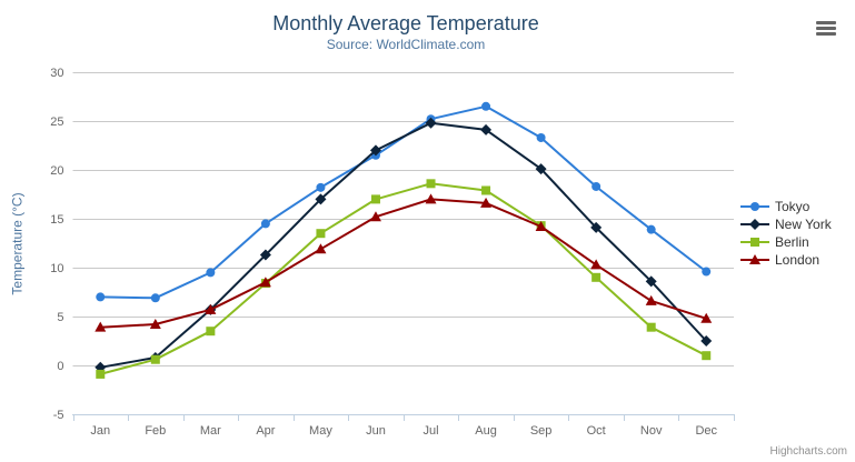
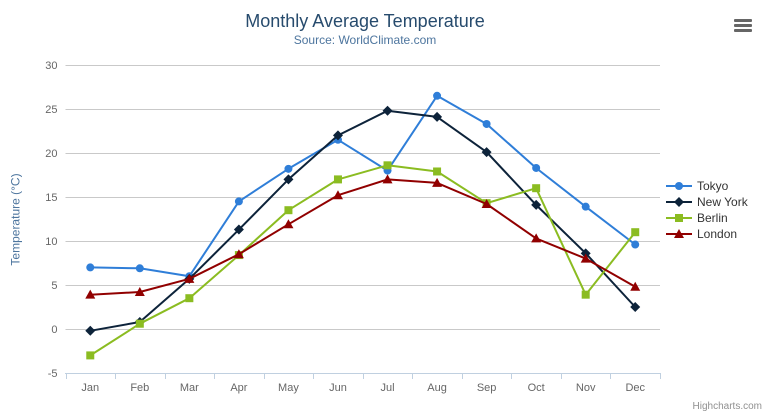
Berlin/Jan: -1 -> -3
Tokyo/Mar: 10 -> 6
Tokyo/Jul: 25 -> 18
Berlin/Oct: 9 -> 16
London/Nov: 7 -> 8
Berlin/Dec: 1 -> 11
